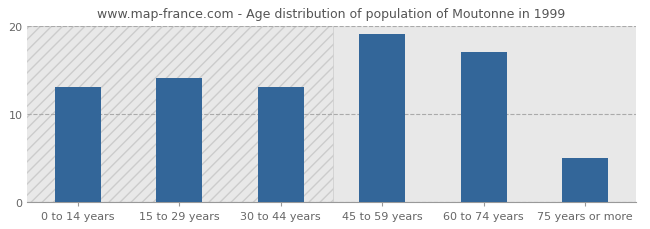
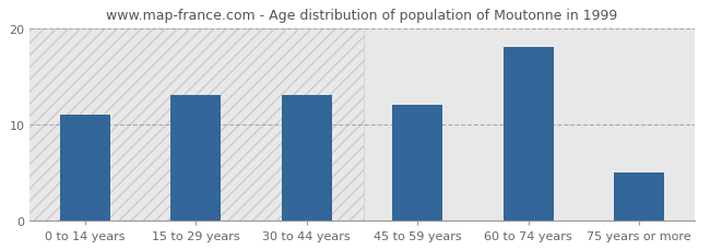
0 to 14 years: 13 -> 11
15 to 29 years: 14 -> 13
45 to 59 years: 19 -> 12
60 to 74 years: 17 -> 18
